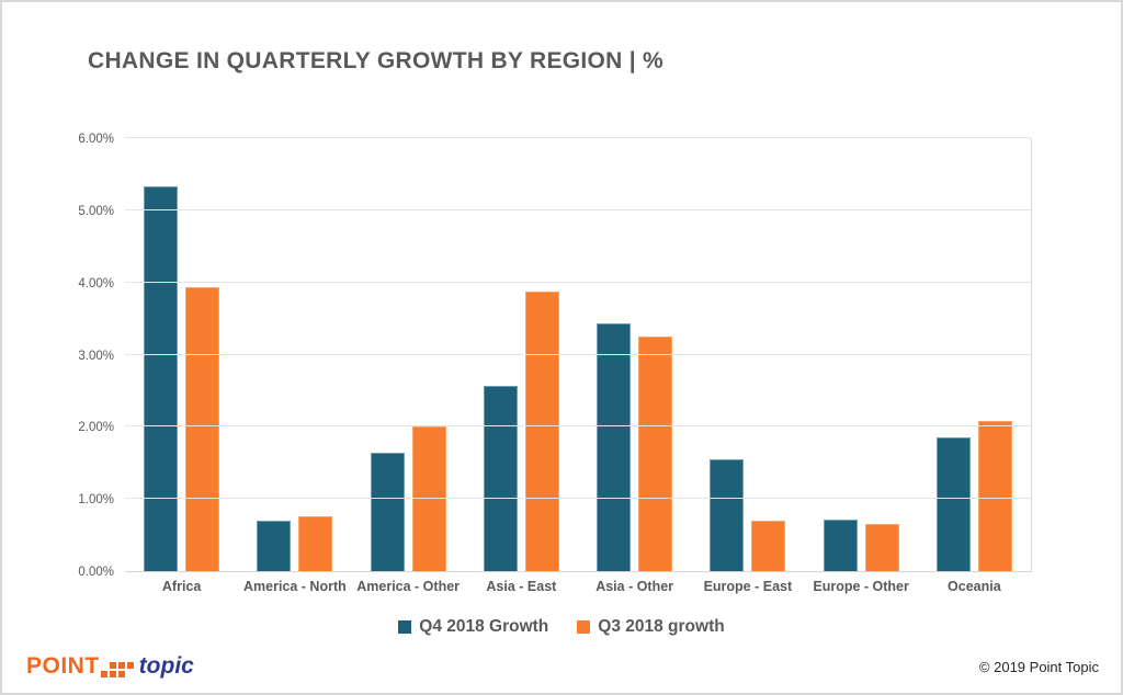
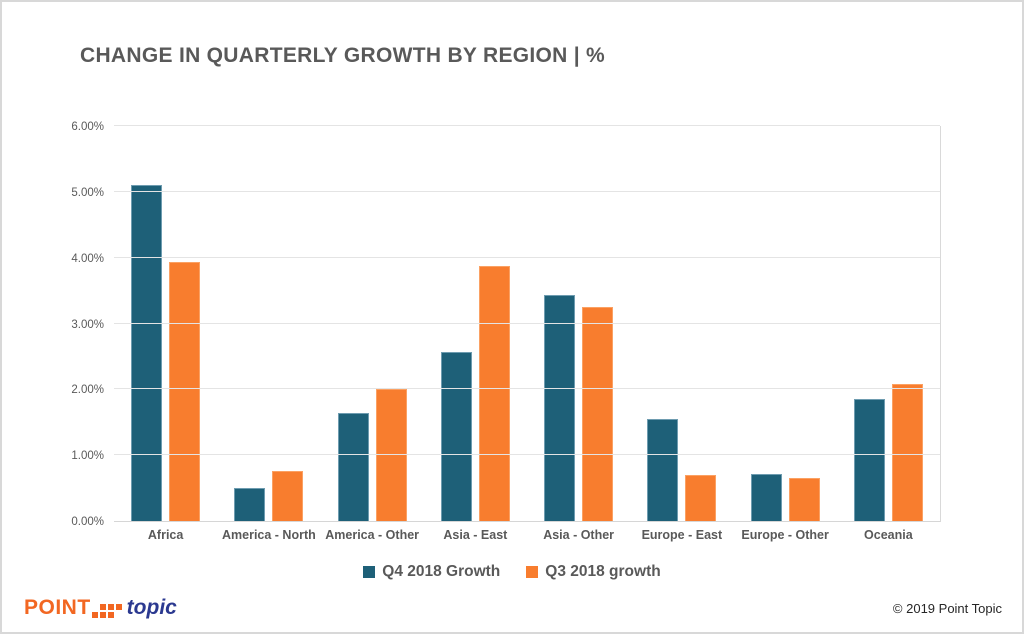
Q4 2018 Growth/Africa: 5.3% -> 5.1%
Q4 2018 Growth/America - North: 0.7% -> 0.5%
